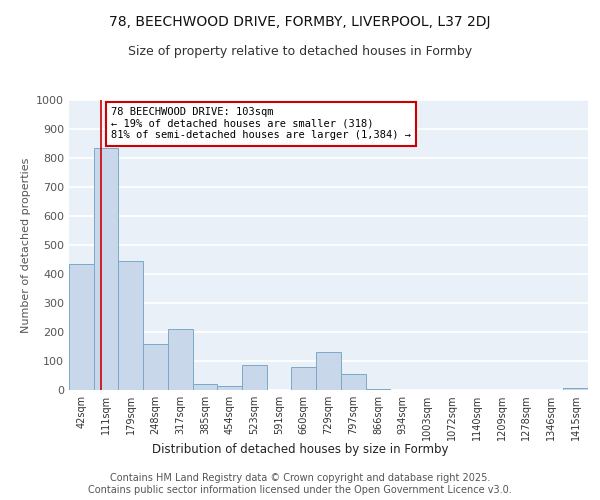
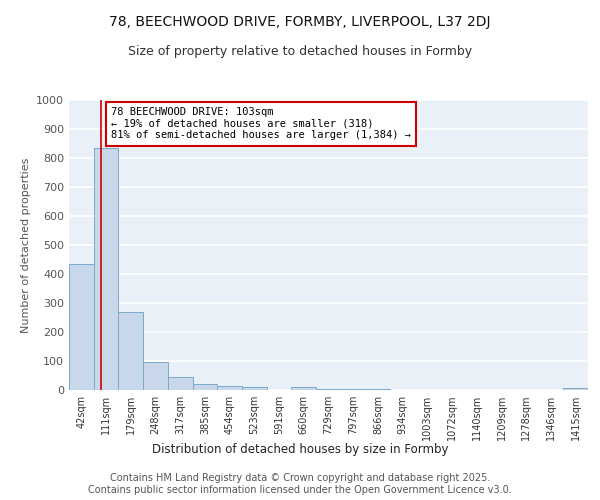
179sqm: 445 -> 270
248sqm: 160 -> 95
317sqm: 210 -> 45
523sqm: 85 -> 10
660sqm: 80 -> 10
729sqm: 130 -> 5
797sqm: 55 -> 5
